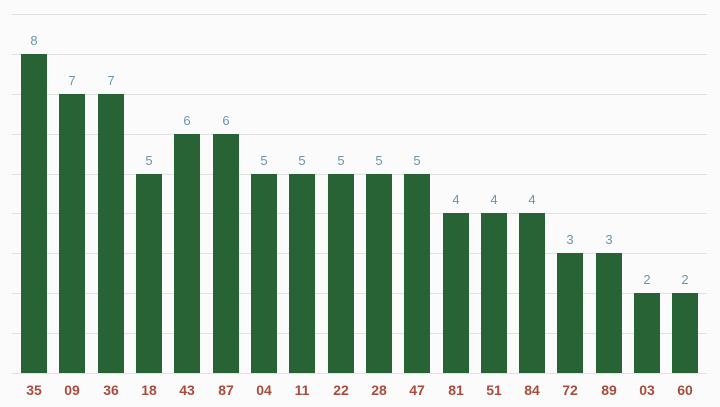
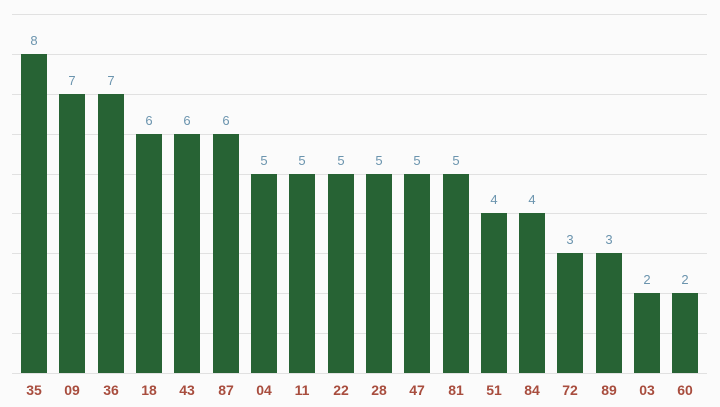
18: 5 -> 6
81: 4 -> 5
